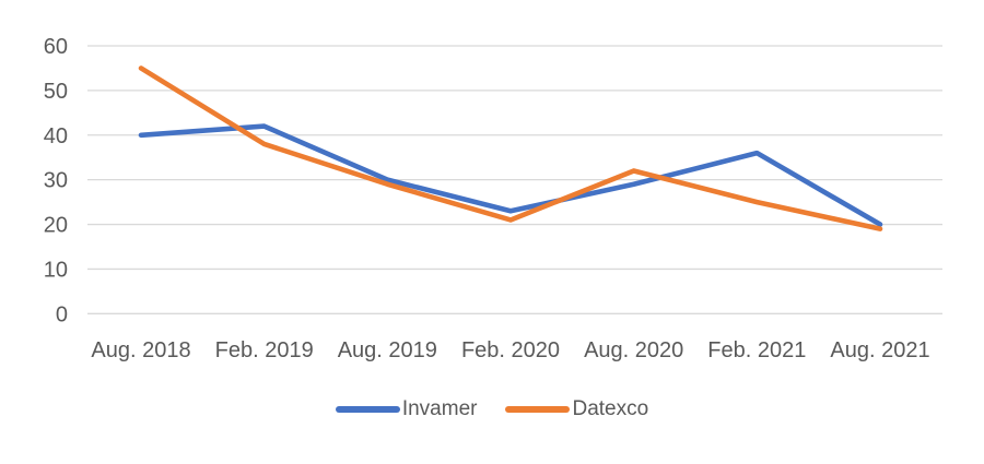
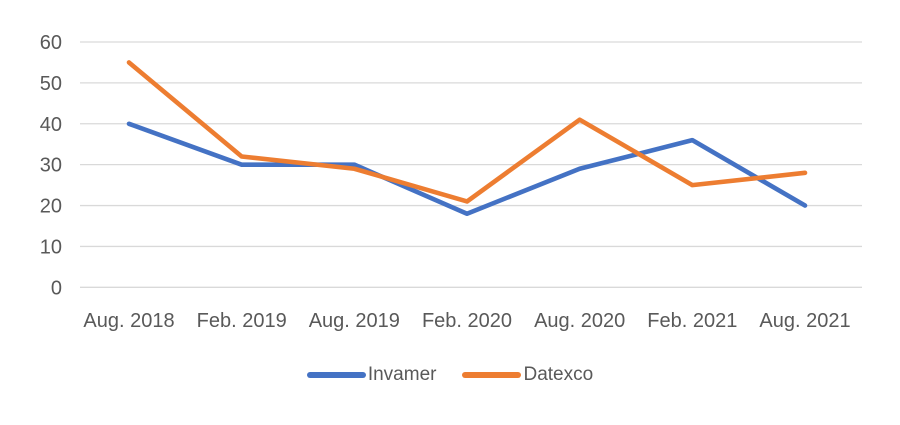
Invamer/Feb. 2019: 42 -> 30
Datexco/Feb. 2019: 38 -> 32
Invamer/Feb. 2020: 23 -> 18
Datexco/Aug. 2020: 32 -> 41
Datexco/Aug. 2021: 19 -> 28
